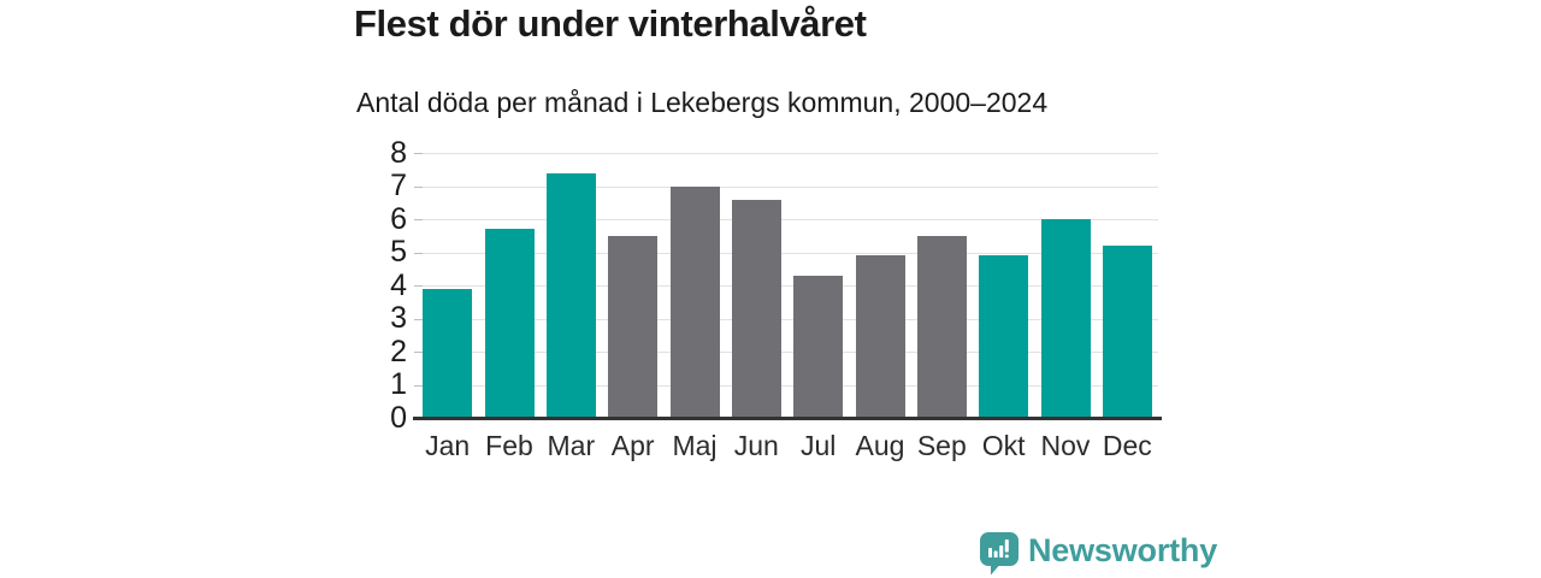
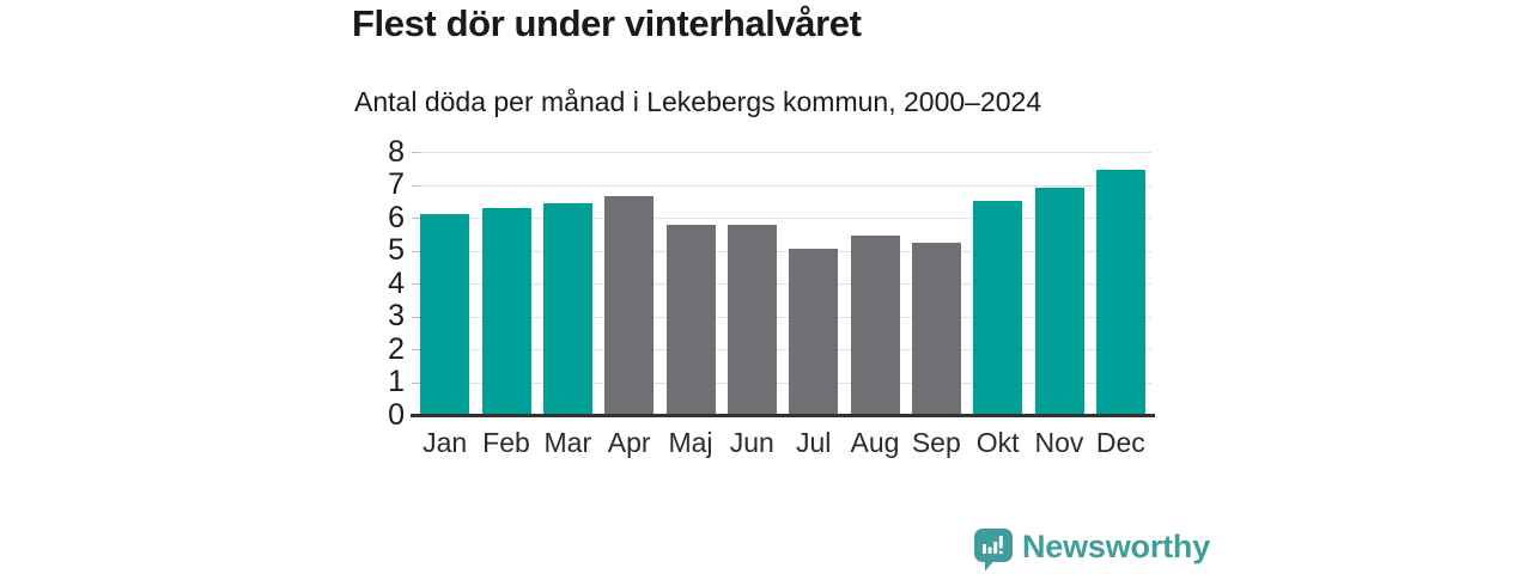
Jan: 3.9 -> 6.1
Feb: 5.7 -> 6.3
Mar: 7.4 -> 6.5
Apr: 5.5 -> 6.7
Maj: 7.0 -> 5.8
Jun: 6.6 -> 5.8
Jul: 4.3 -> 5.0
Aug: 4.9 -> 5.5
Sep: 5.5 -> 5.2
Okt: 4.9 -> 6.5
Nov: 6.0 -> 6.9
Dec: 5.2 -> 7.5
